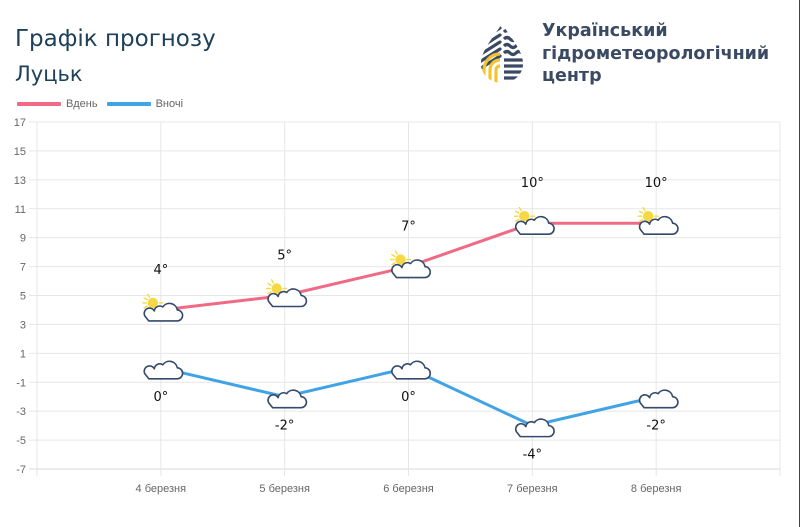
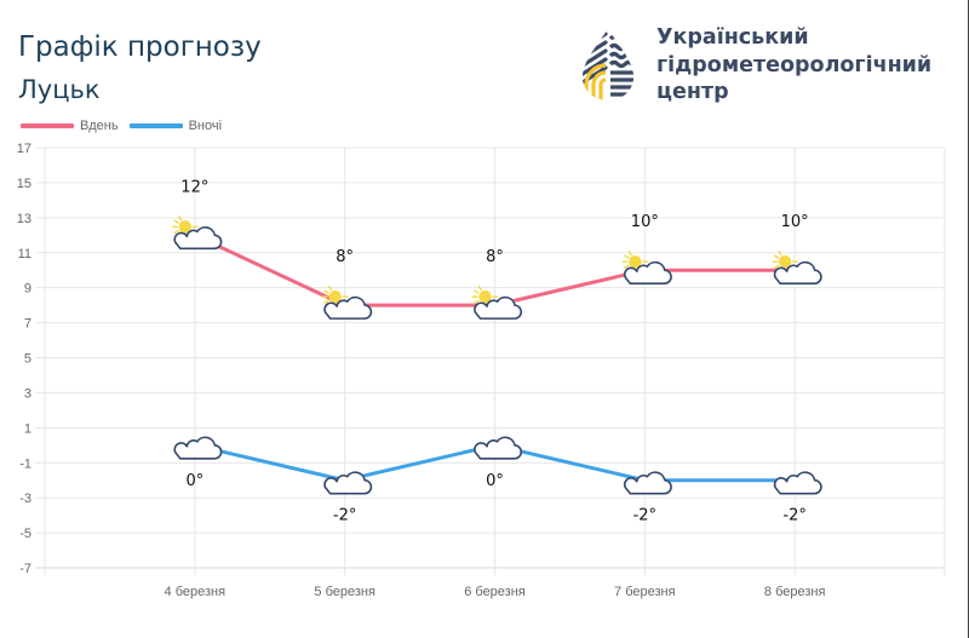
Вдень/4 березня: 4° -> 12°
Вдень/5 березня: 5° -> 8°
Вдень/6 березня: 7° -> 8°
Вночі/7 березня: -4° -> -2°
